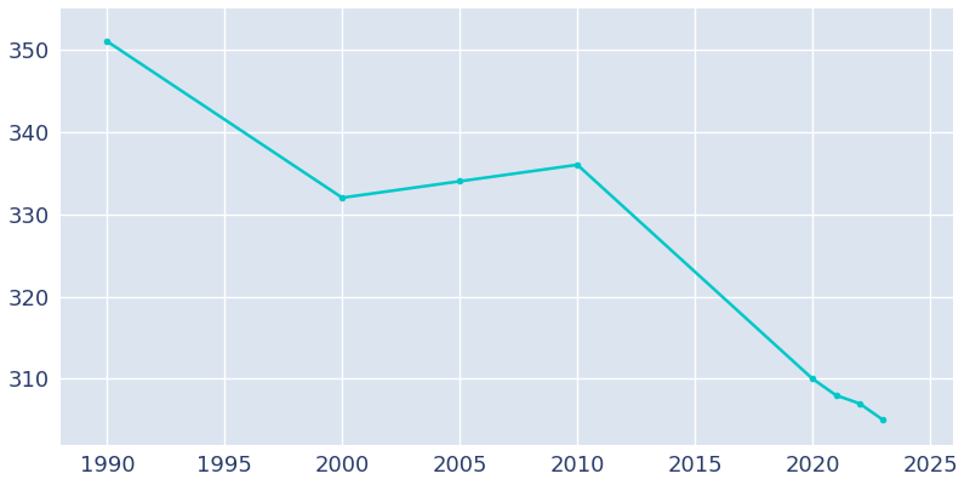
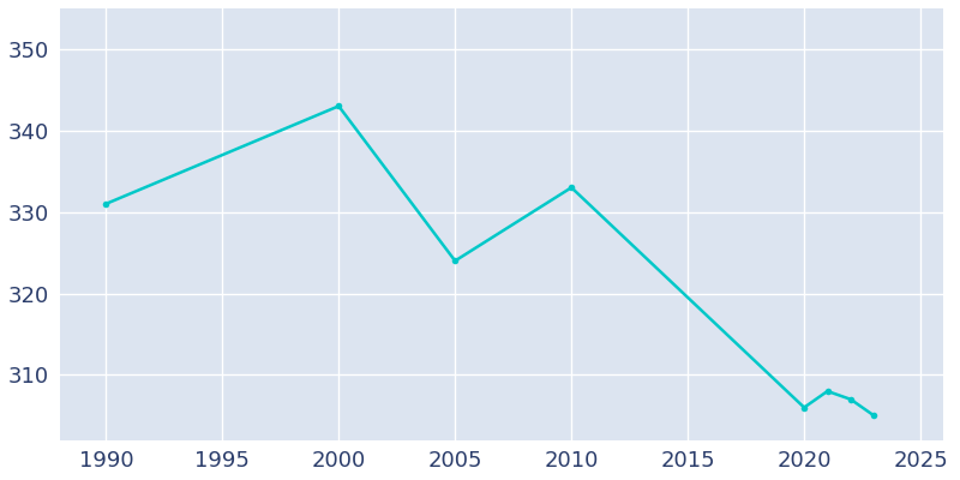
1990: 351 -> 331
2000: 332 -> 343
2005: 334 -> 324
2010: 336 -> 333
2020: 310 -> 306
